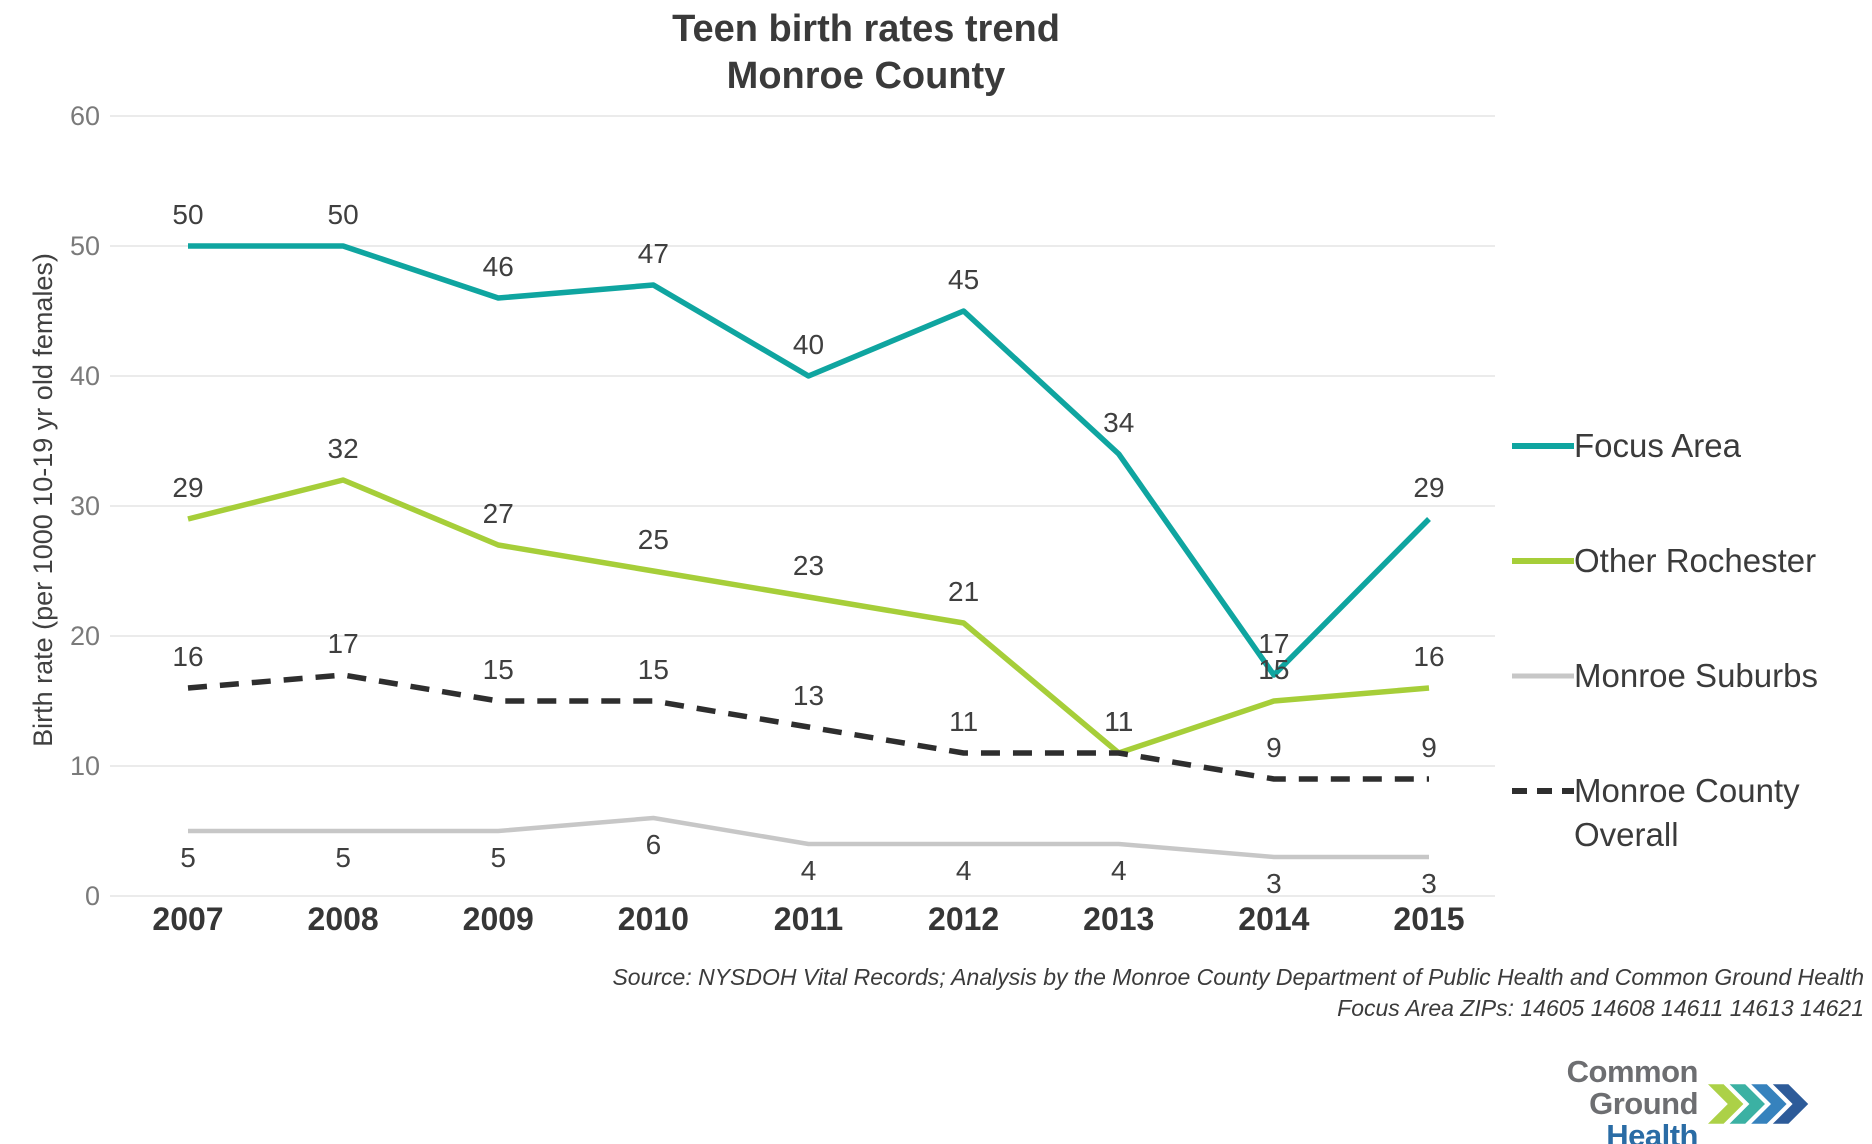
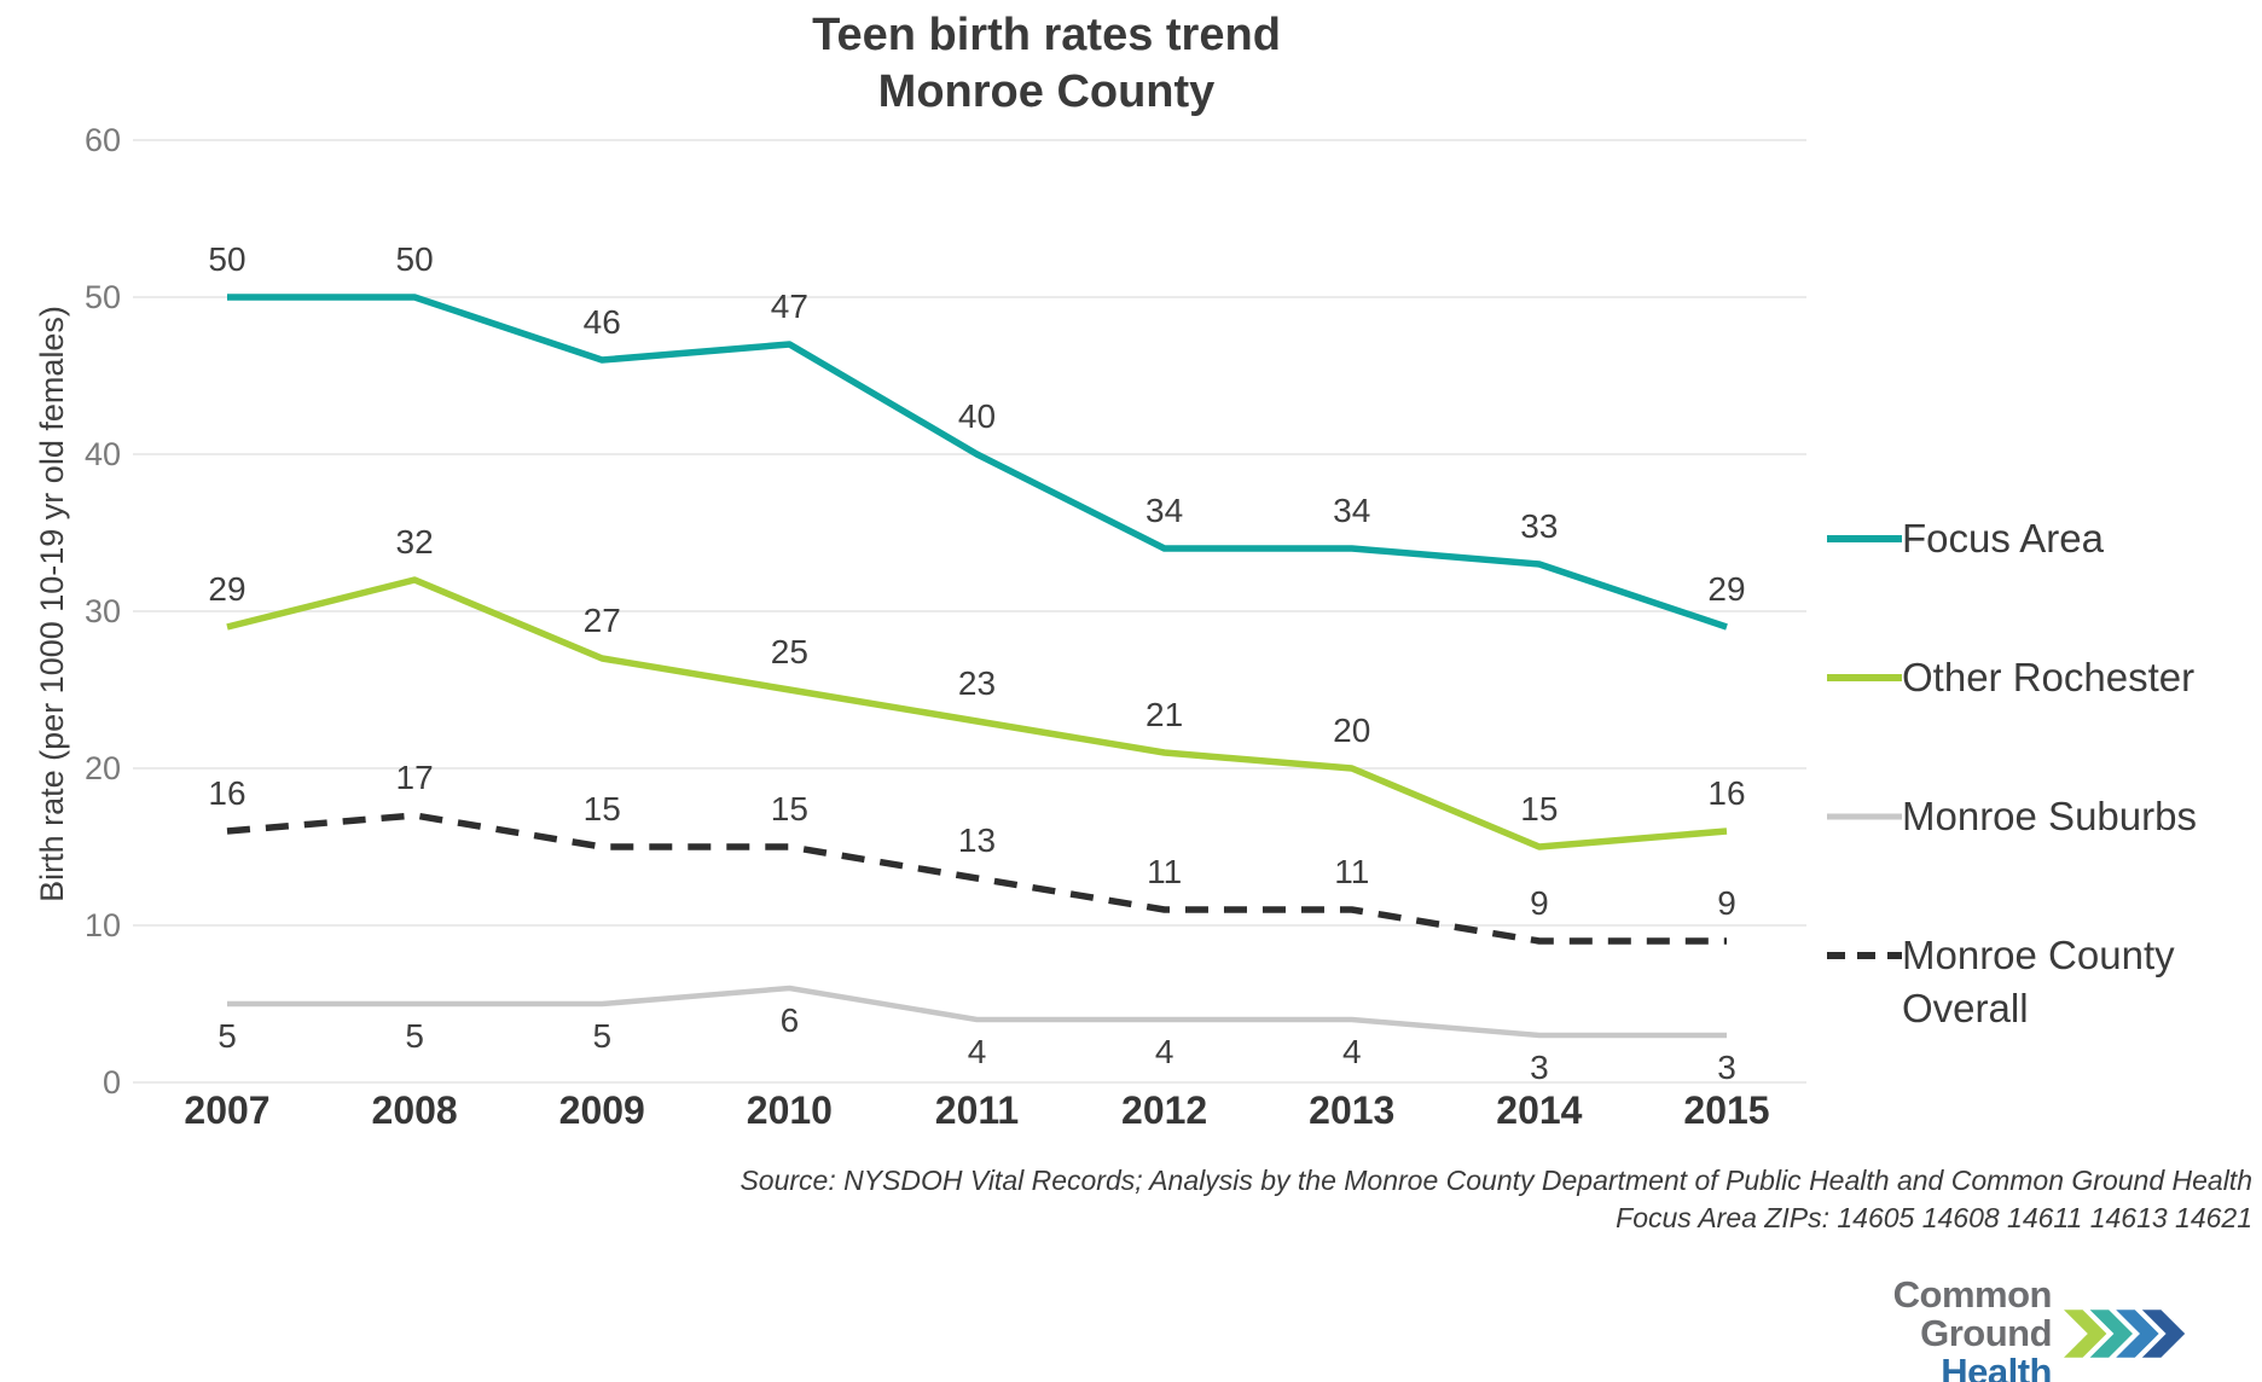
Focus Area/2012: 45 -> 34
Other Rochester/2013: 11 -> 20
Focus Area/2014: 17 -> 33
